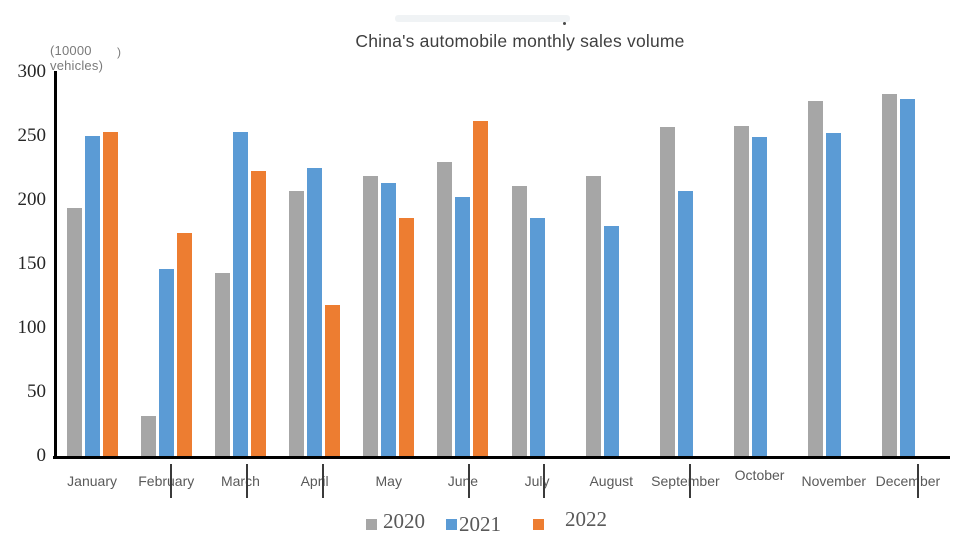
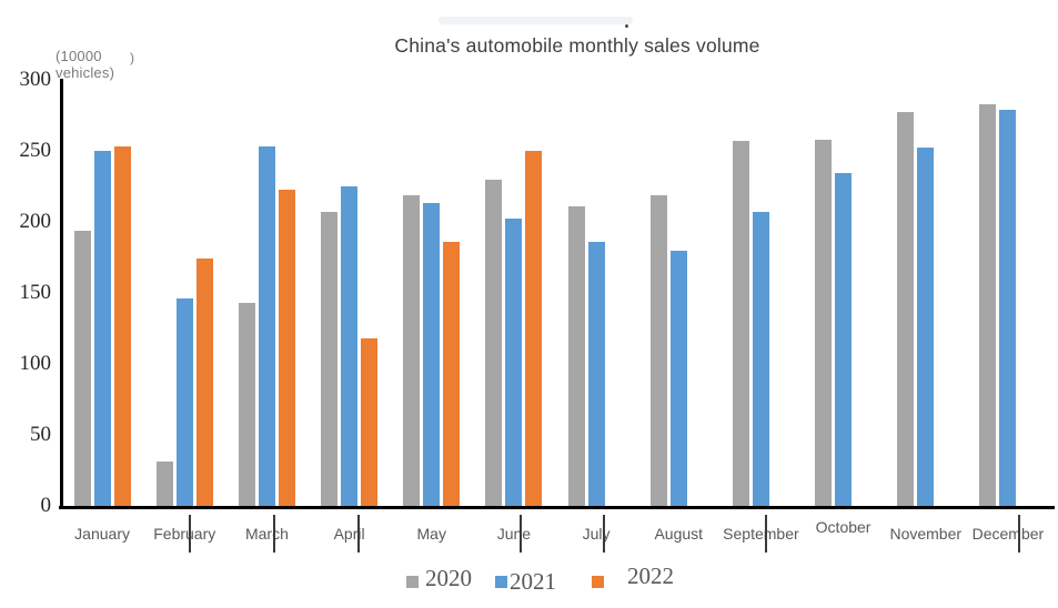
2022/June: 262 -> 250
2021/October: 249 -> 234
